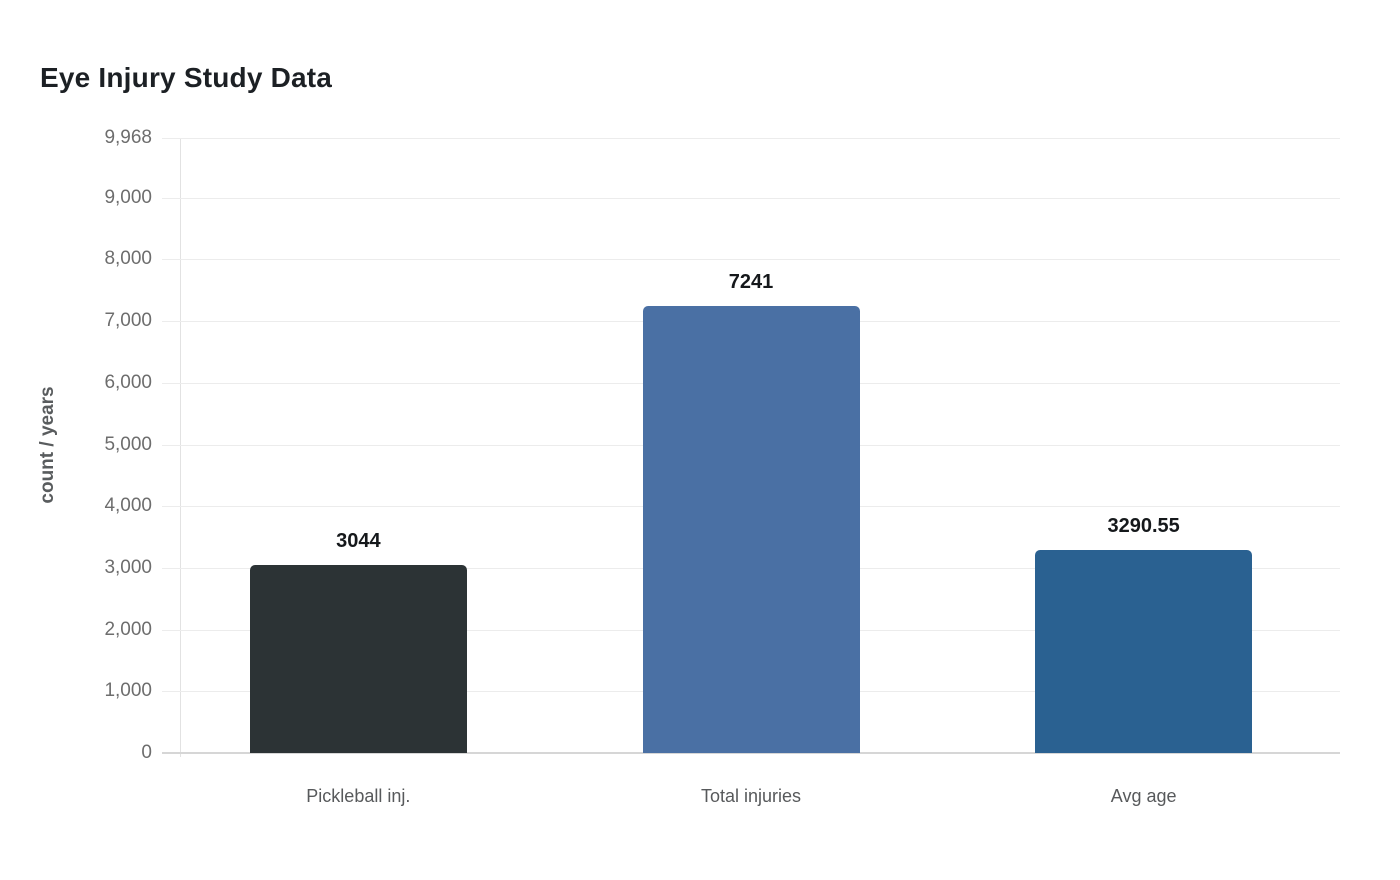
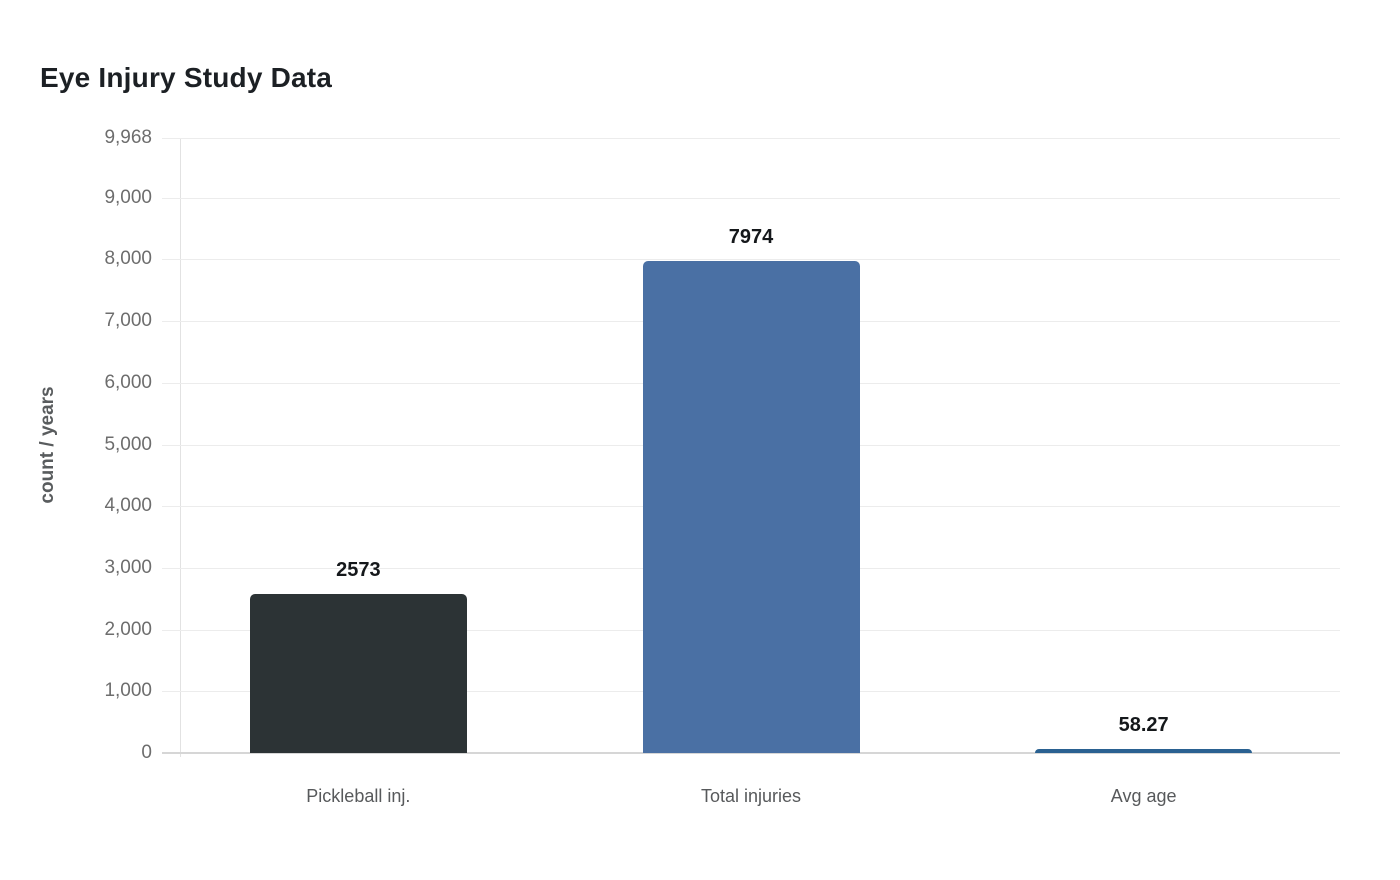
Pickleball inj.: 3044 -> 2573
Total injuries: 7241 -> 7974
Avg age: 3290.55 -> 58.27
